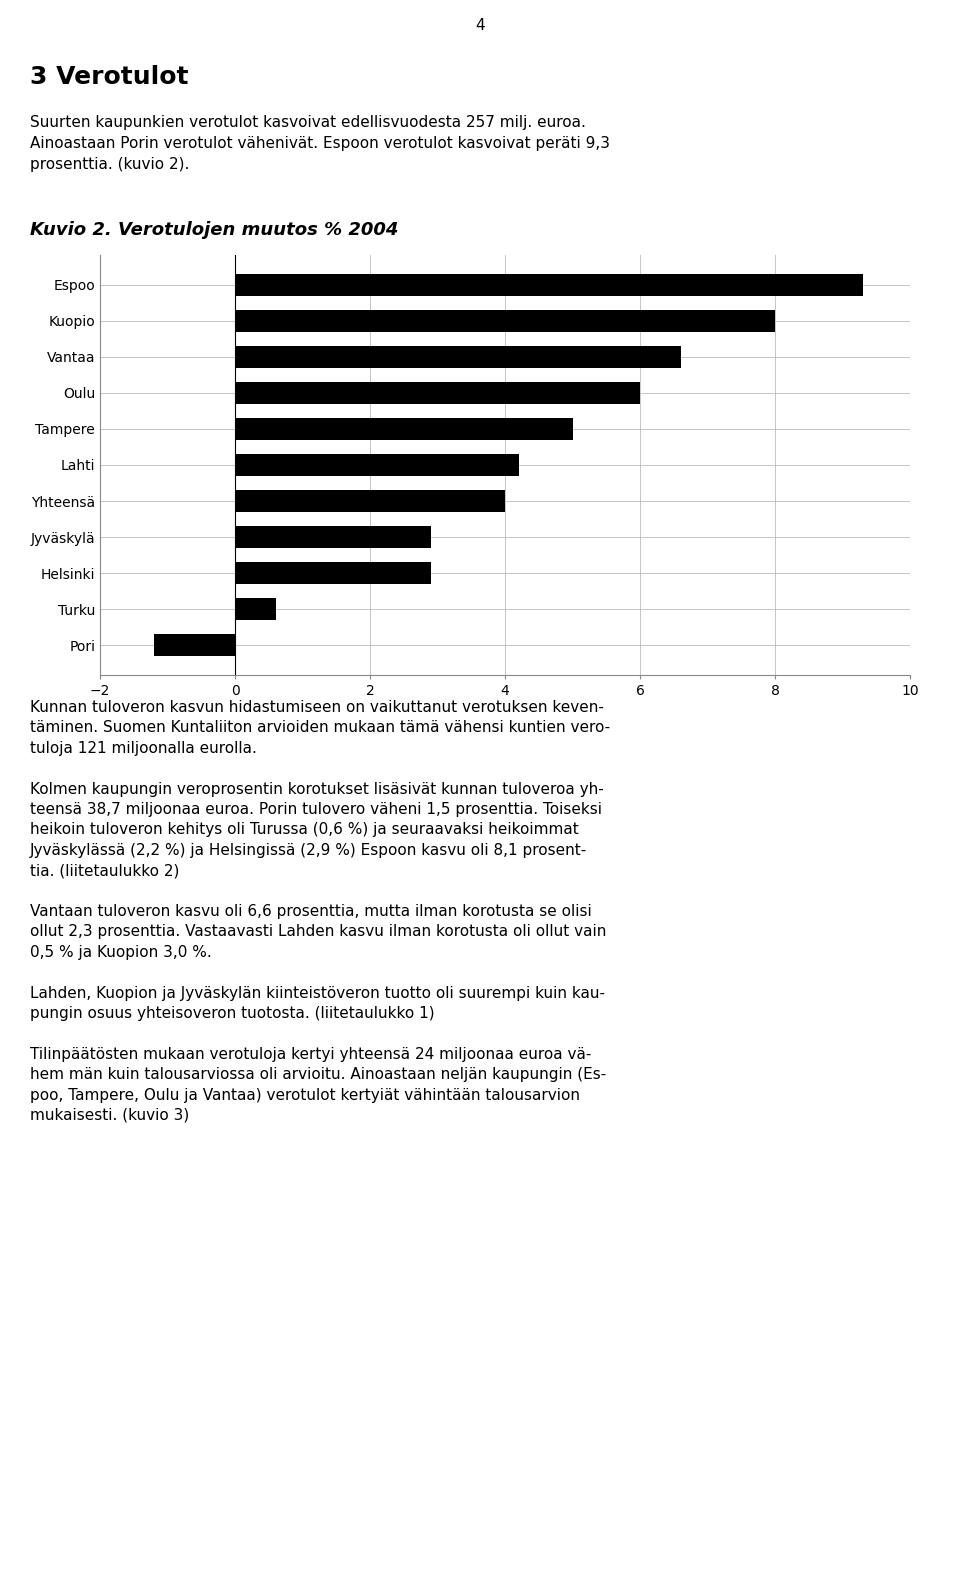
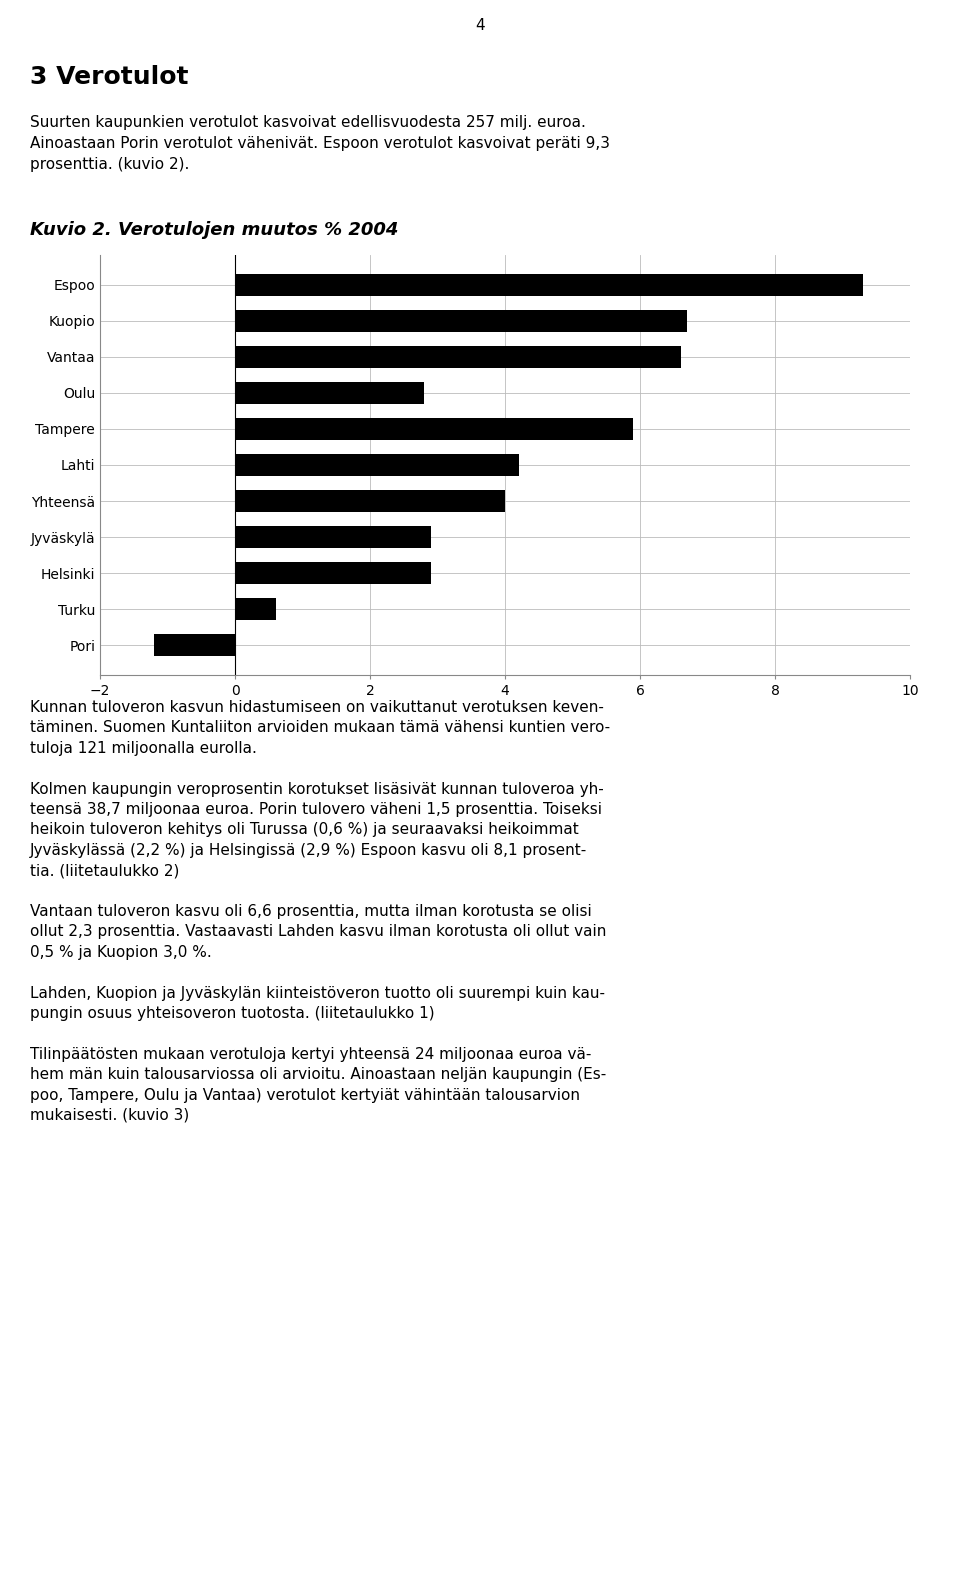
Kuopio: 8.0 -> 6.7
Oulu: 6.0 -> 2.8
Tampere: 5.0 -> 5.9
